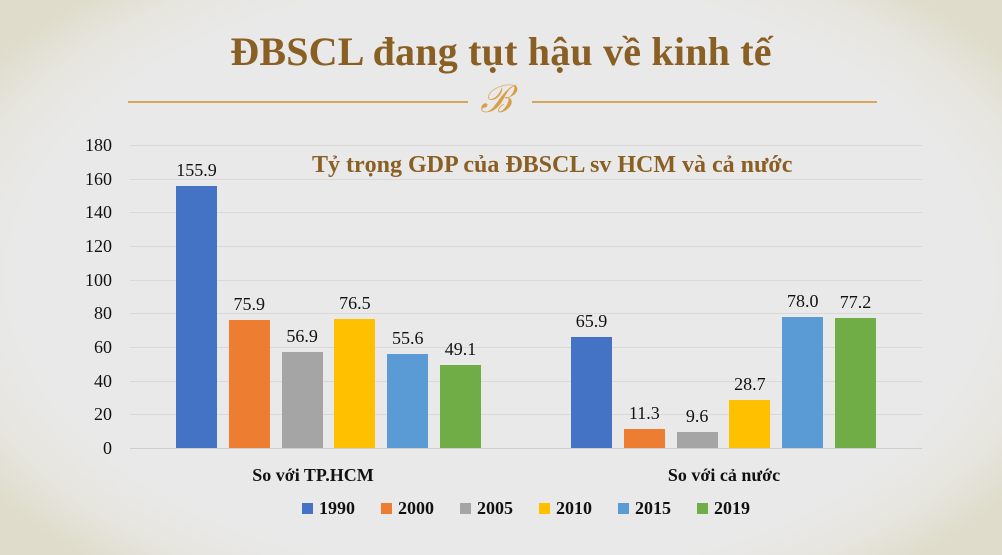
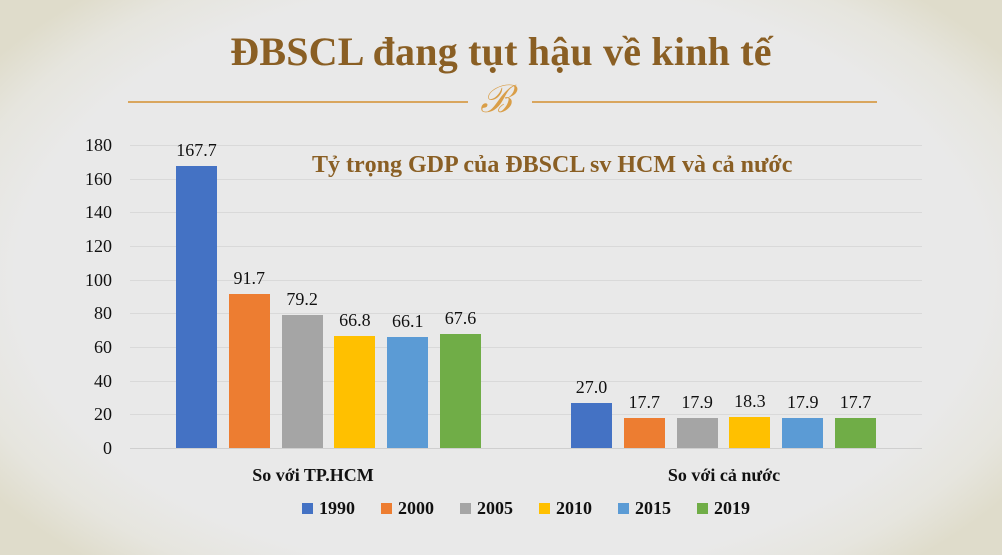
1990/So với TP.HCM: 155.9 -> 167.7
2000/So với TP.HCM: 75.9 -> 91.7
2005/So với TP.HCM: 56.9 -> 79.2
2010/So với TP.HCM: 76.5 -> 66.8
2015/So với TP.HCM: 55.6 -> 66.1
2019/So với TP.HCM: 49.1 -> 67.6
1990/So với cả nước: 65.9 -> 27.0
2000/So với cả nước: 11.3 -> 17.7
2005/So với cả nước: 9.6 -> 17.9
2010/So với cả nước: 28.7 -> 18.3
2015/So với cả nước: 78.0 -> 17.9
2019/So với cả nước: 77.2 -> 17.7
